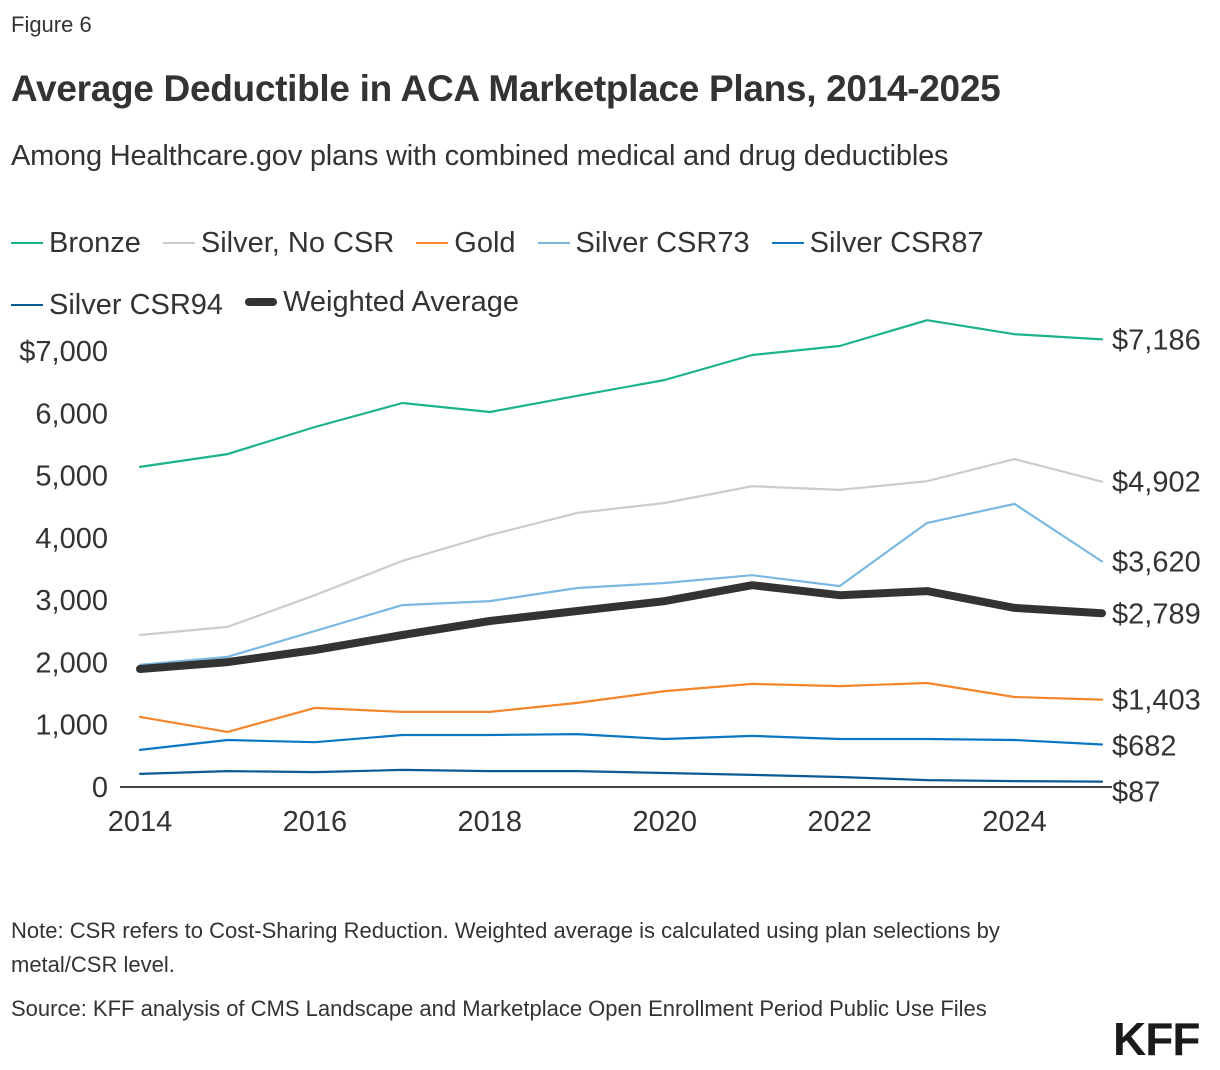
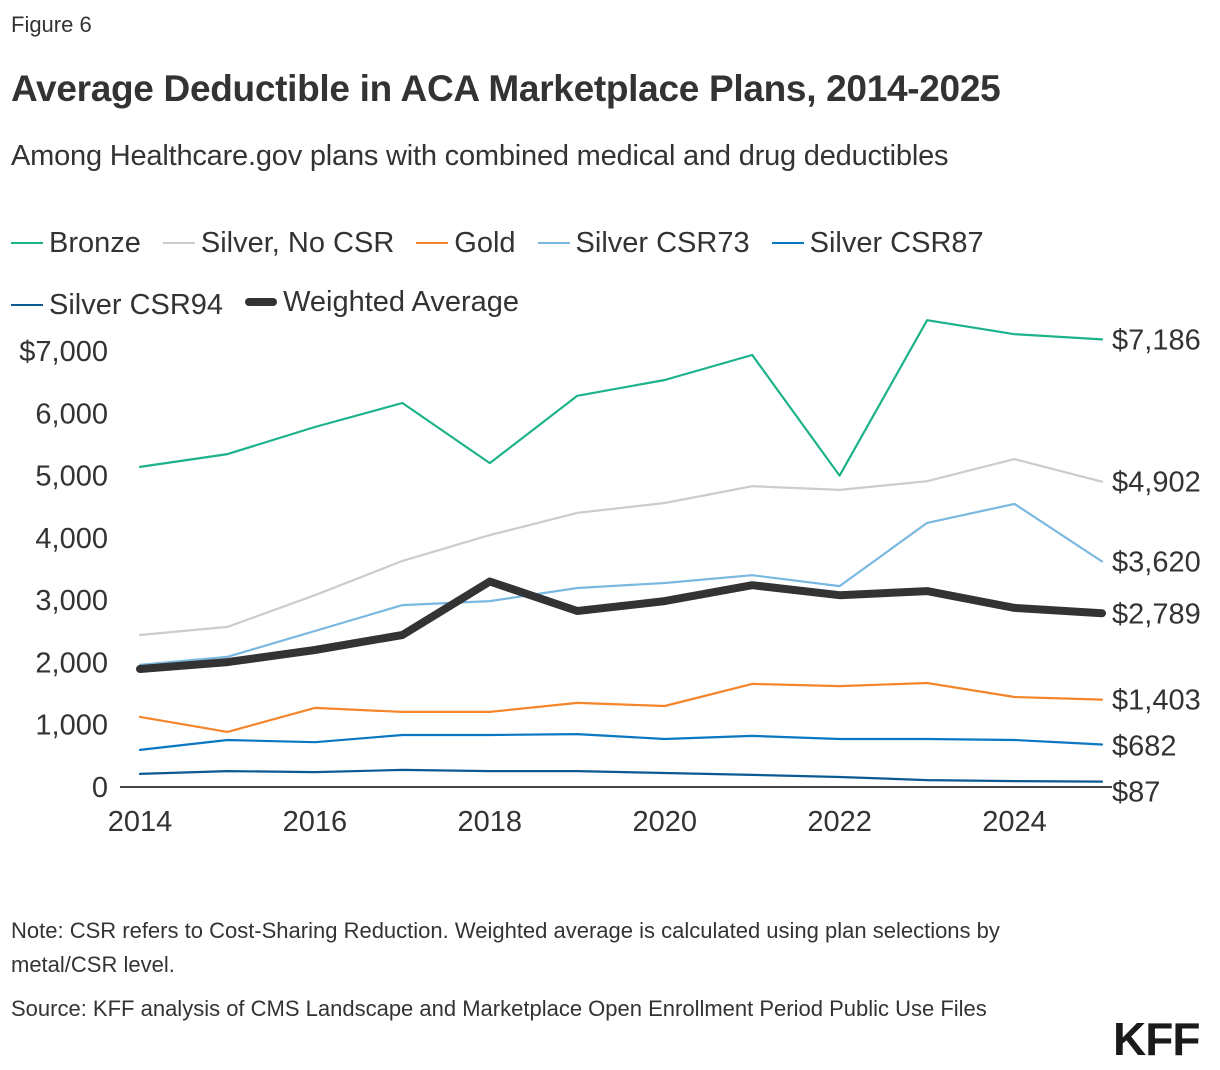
Bronze/2018: $6000 -> $5200
Weighted Average/2018: $2700 -> $3300
Gold/2020: $1500 -> $1300
Bronze/2022: $7100 -> $5000
